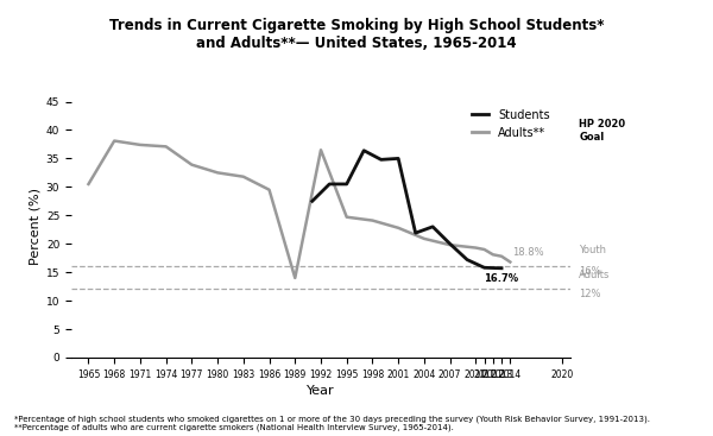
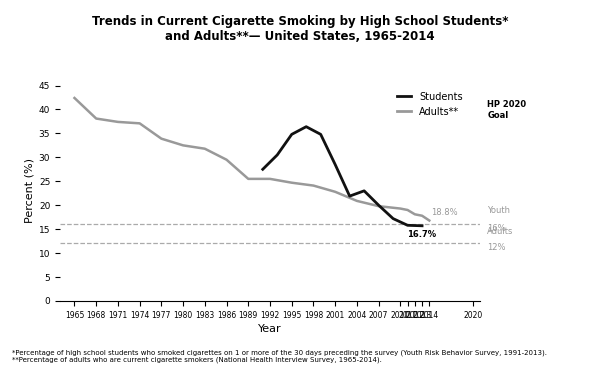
Adults**/1965: 30.5 -> 42.4
Adults**/1989: 14.0 -> 25.5
Adults**/1992: 36.5 -> 25.5
Students/1995: 30.5 -> 34.8
Students/2001: 35.0 -> 28.5
